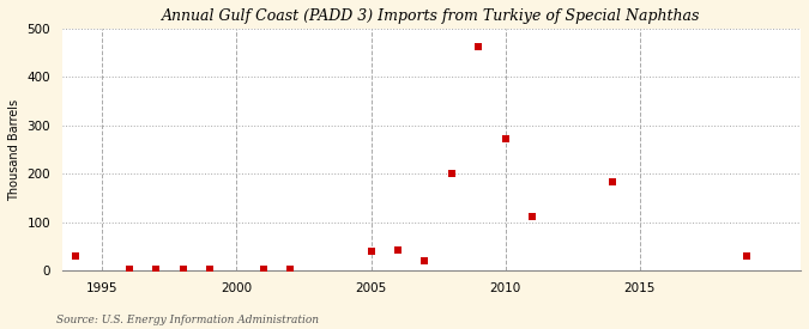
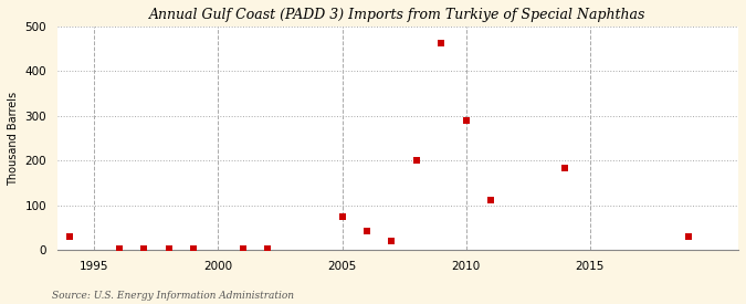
2005: 40 -> 75
2010: 272 -> 290
